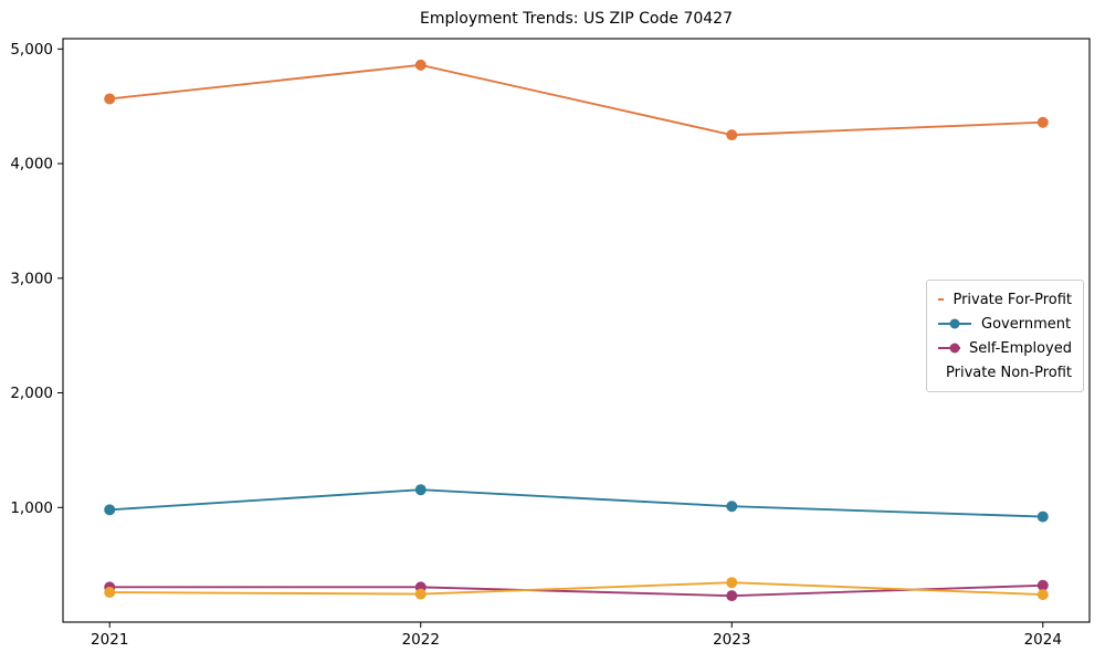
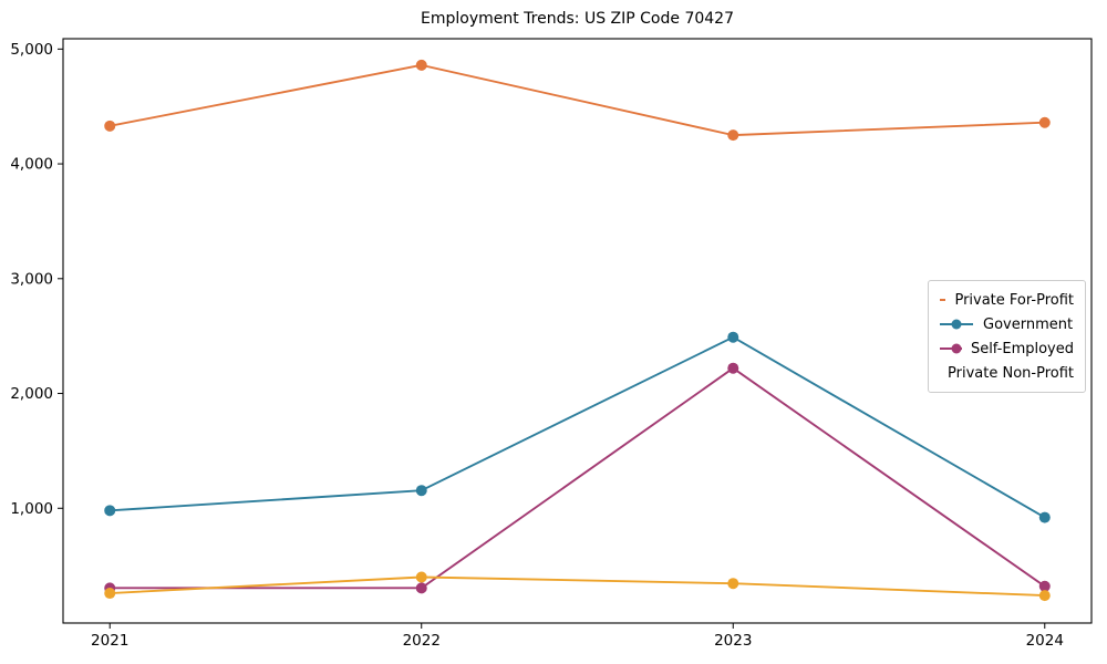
Private For-Profit/2021: 4560 -> 4330
Private Non-Profit/2022: 240 -> 400
Government/2023: 1010 -> 2490
Self-Employed/2023: 230 -> 2220
